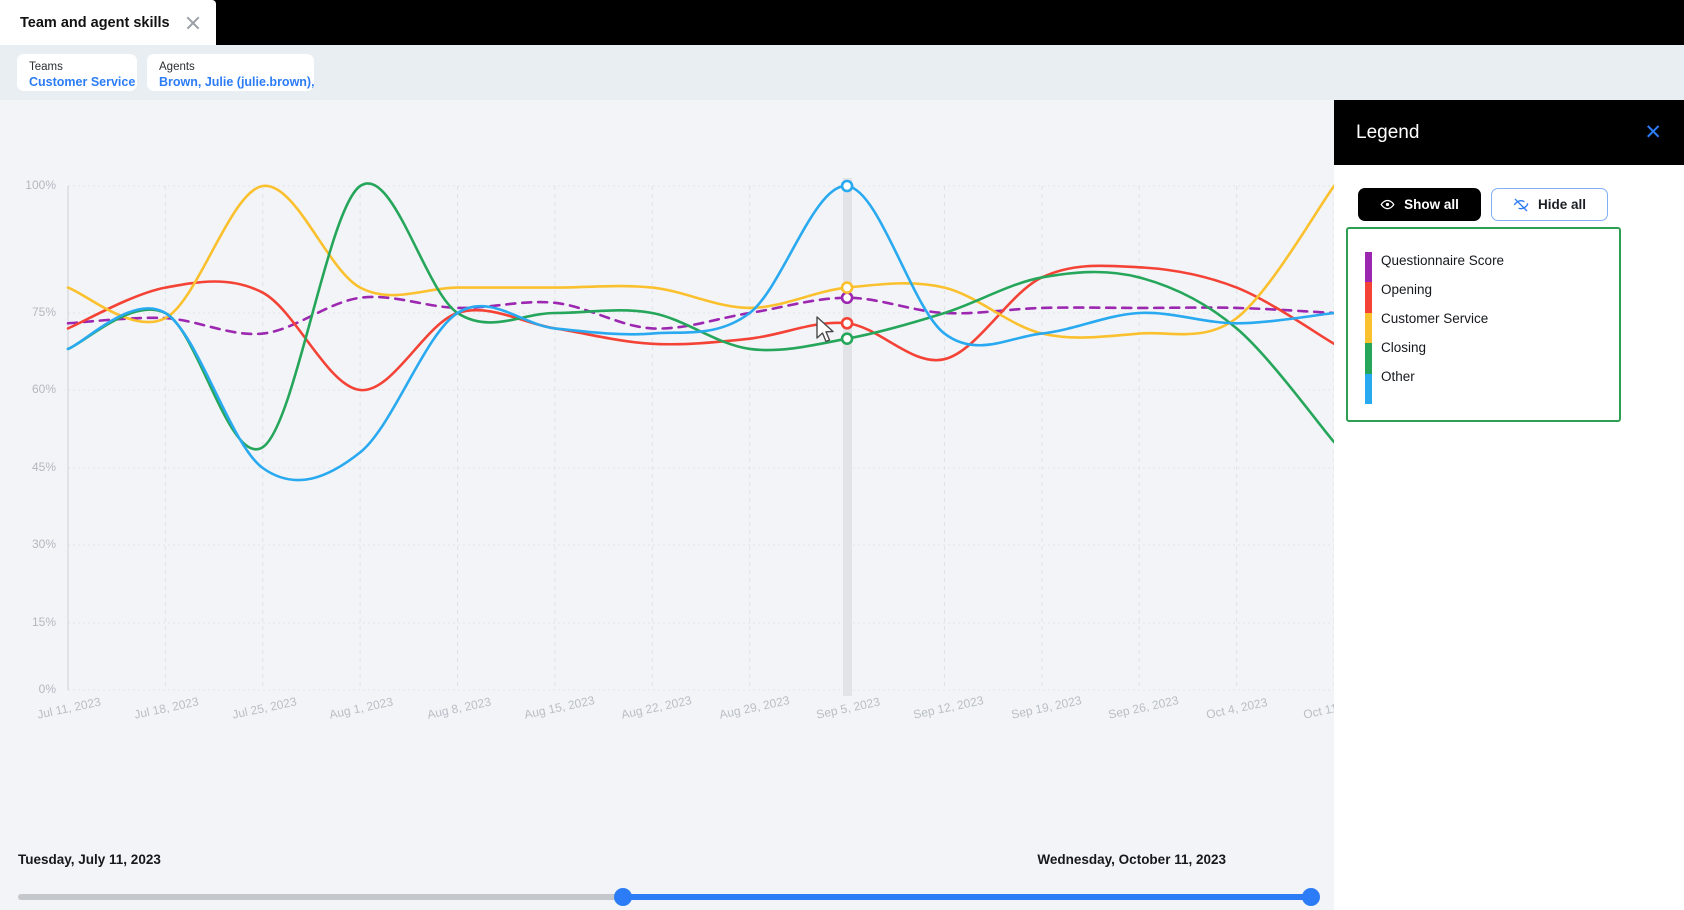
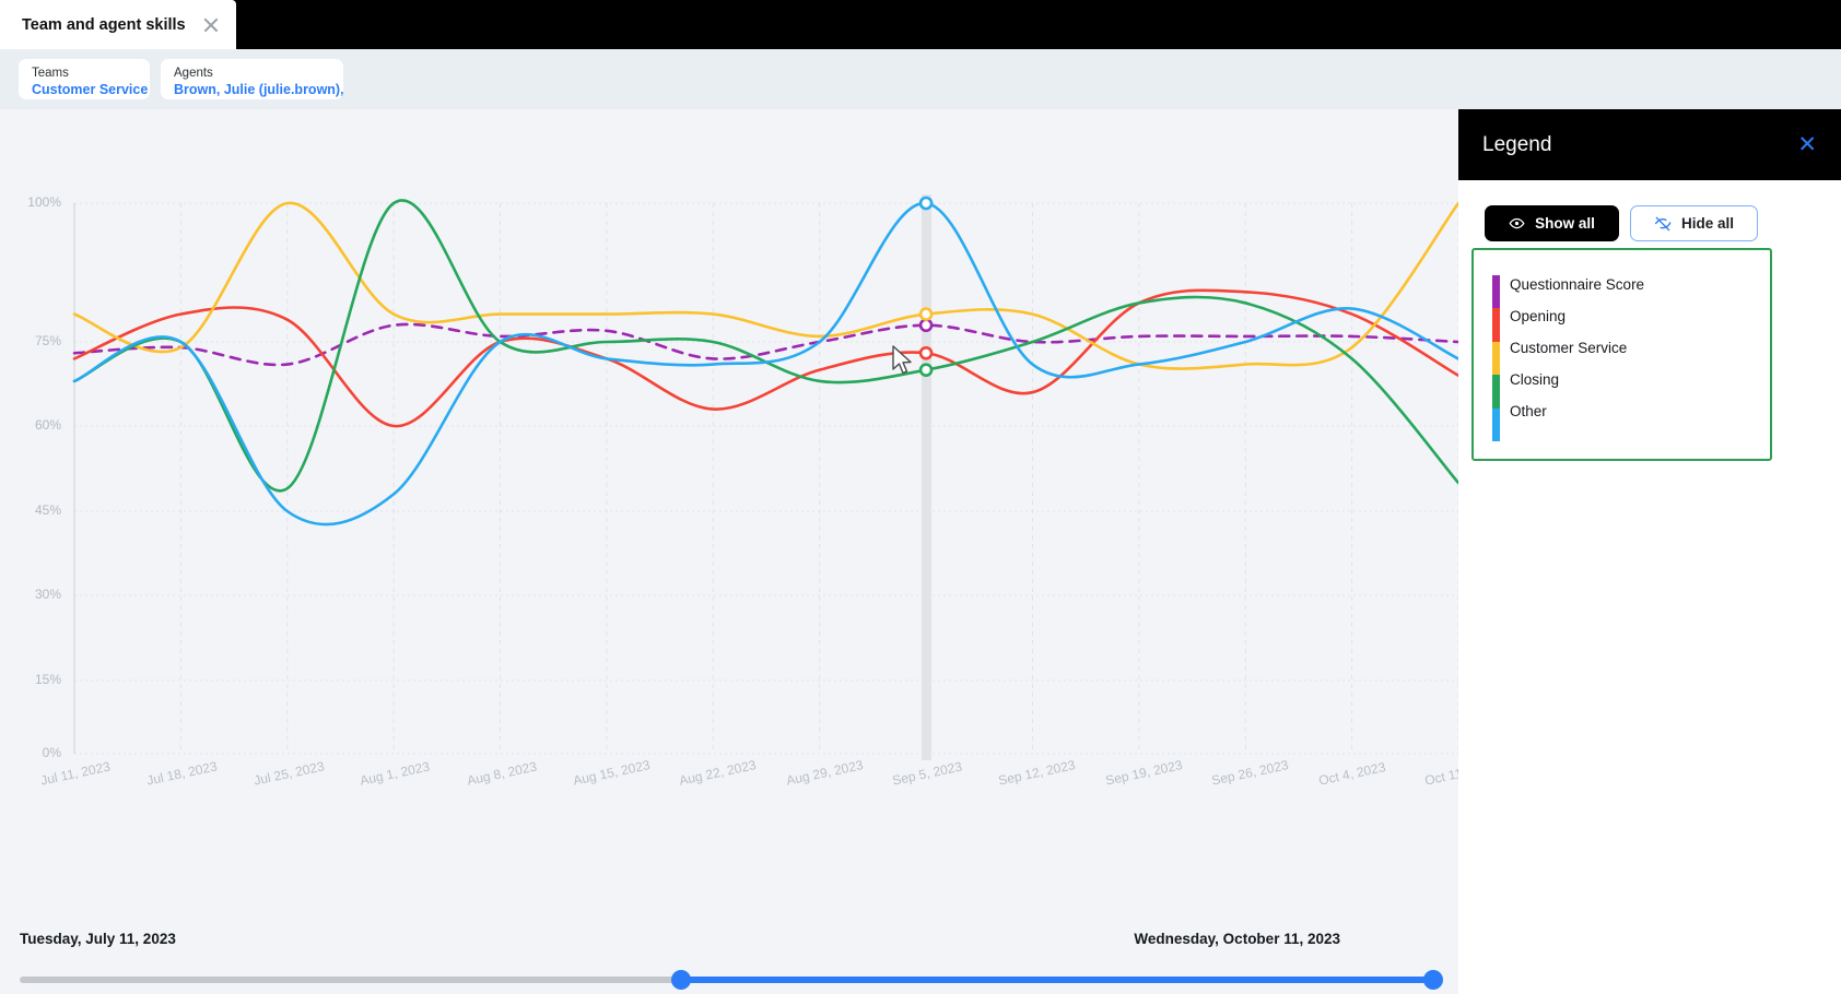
Opening/Aug 22, 2023: 69% -> 63%
Other/Oct 4, 2023: 73% -> 81%
Other/Oct 11, 2023: 75% -> 72%
